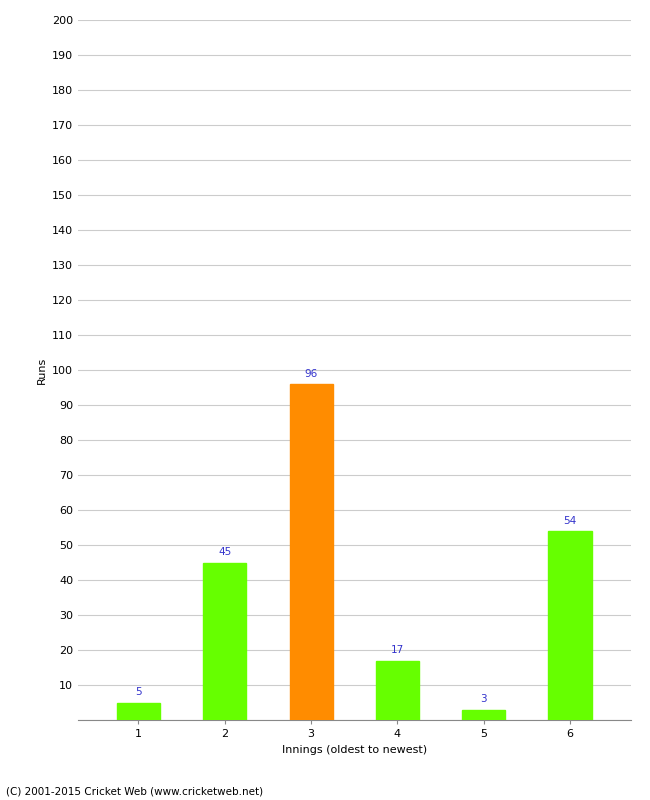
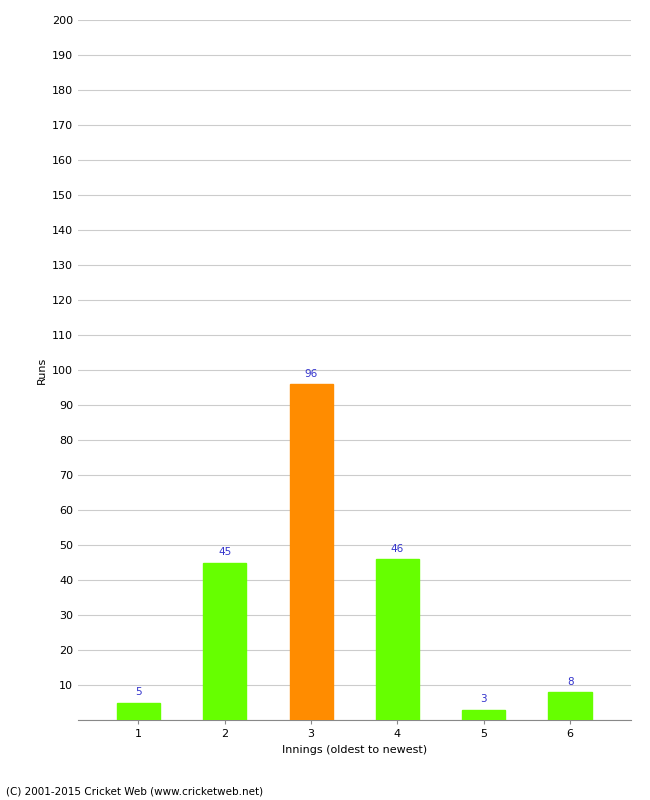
4: 17 -> 46
6: 54 -> 8
